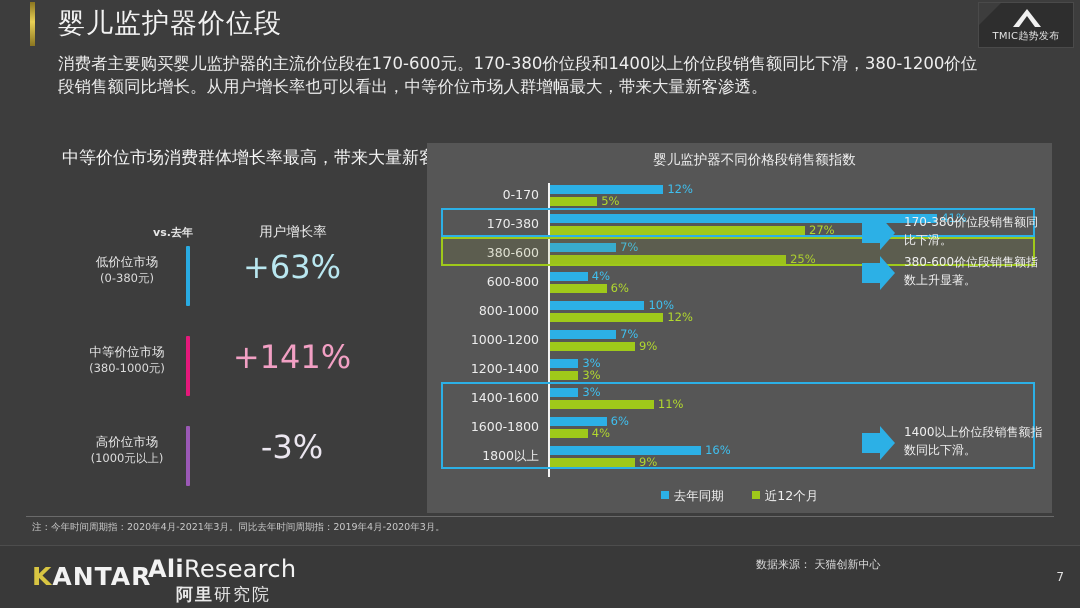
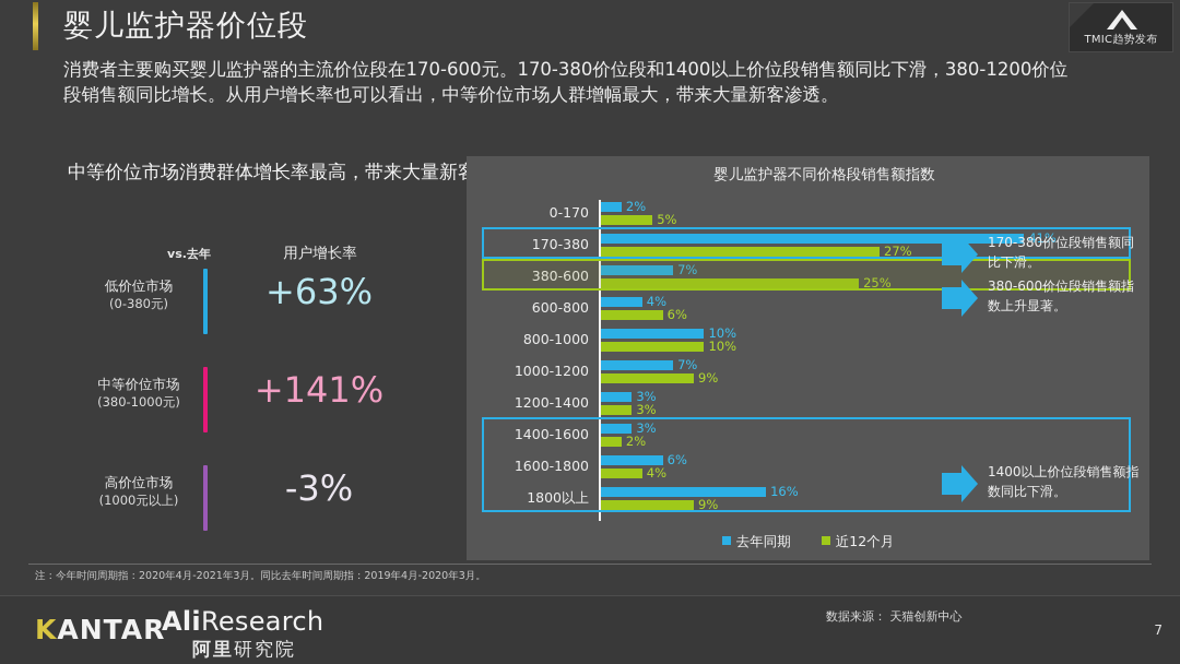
去年同期/0-170: 12% -> 2%
近12个月/800-1000: 12% -> 10%
近12个月/1400-1600: 11% -> 2%
